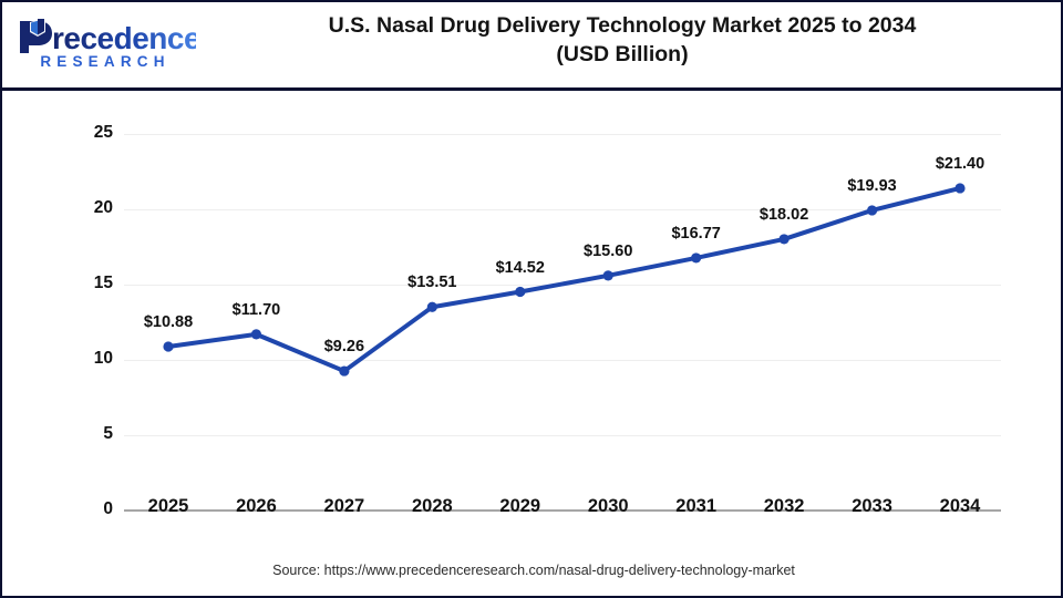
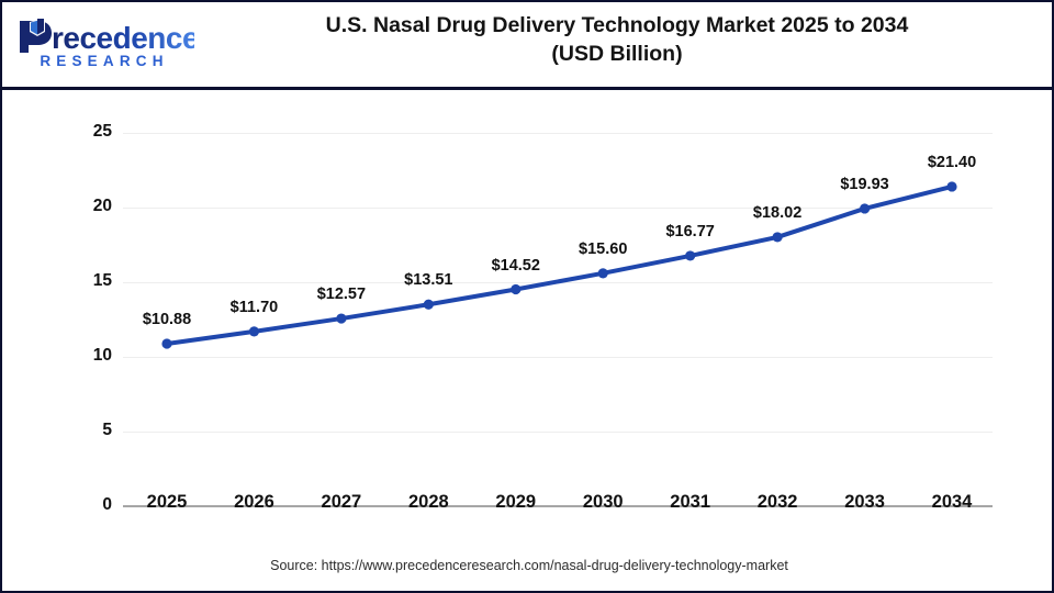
2027: $9.26 -> $12.57
